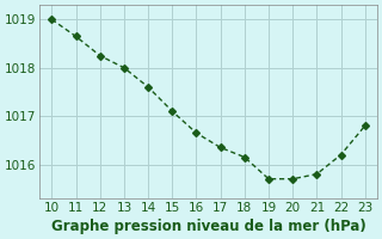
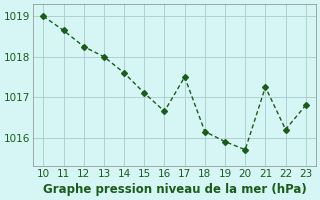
17: 1016.35 -> 1017.50
19: 1015.70 -> 1015.90
21: 1015.80 -> 1017.25
